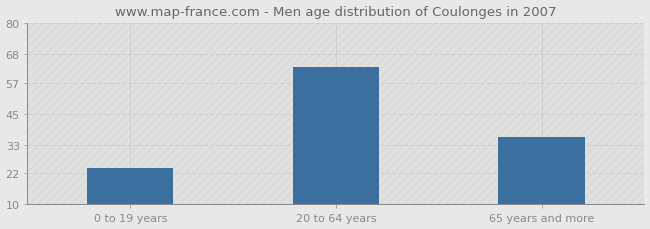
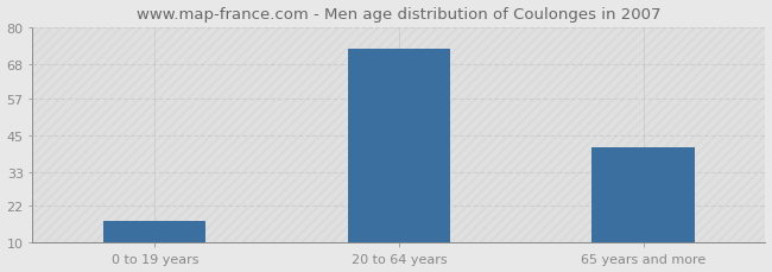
0 to 19 years: 24 -> 17
20 to 64 years: 63 -> 73
65 years and more: 36 -> 41
